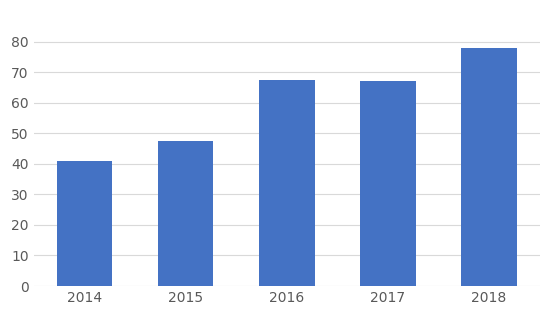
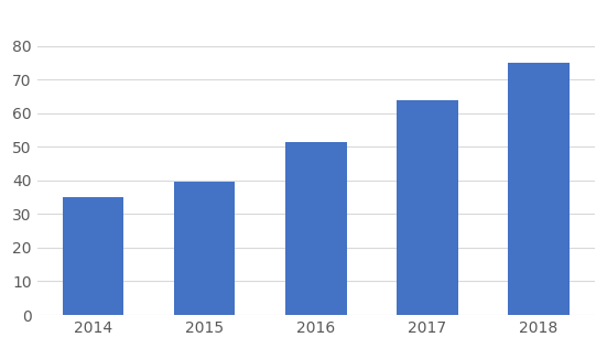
2014: 41.0 -> 35.0
2015: 47.5 -> 39.5
2016: 67.5 -> 51.5
2017: 67.0 -> 64.0
2018: 78.0 -> 75.0
